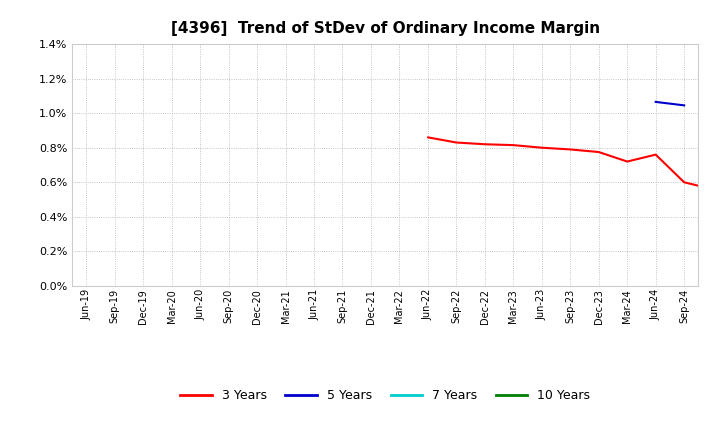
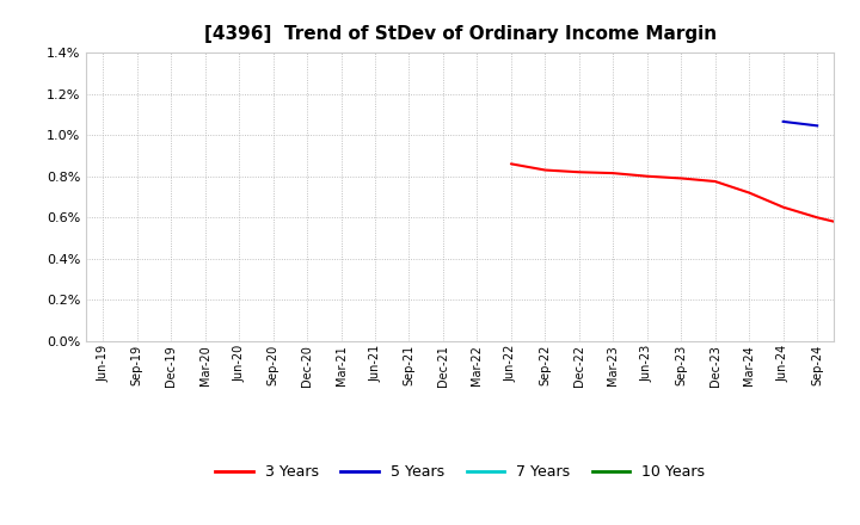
Jun-24: 0.76% -> 0.65%
